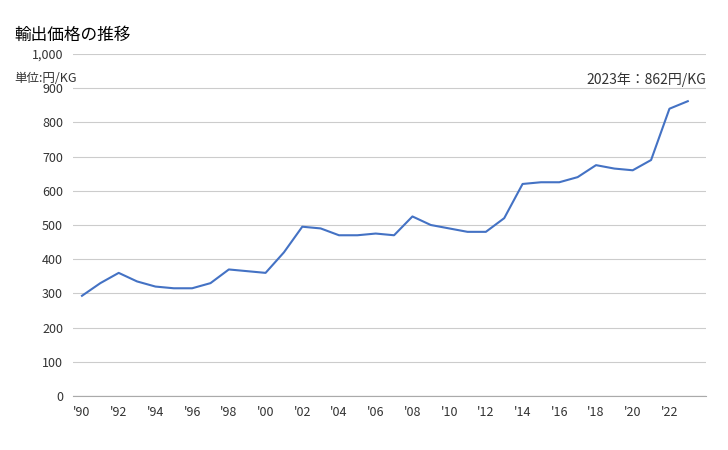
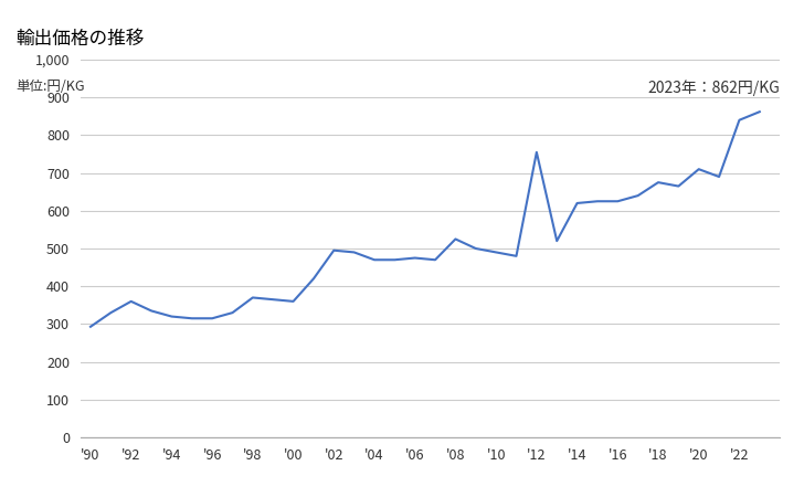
'12: 480 -> 755
'20: 660 -> 710
